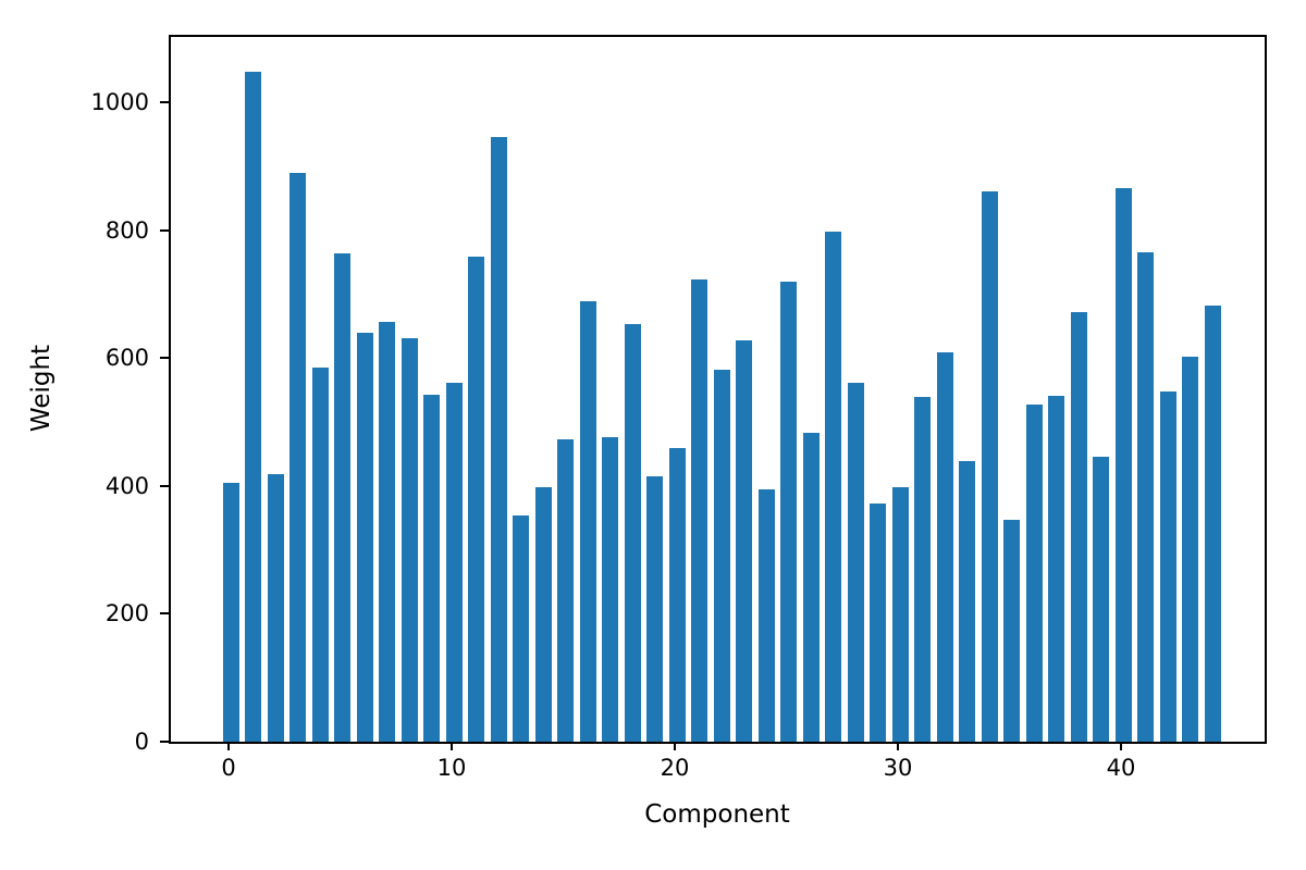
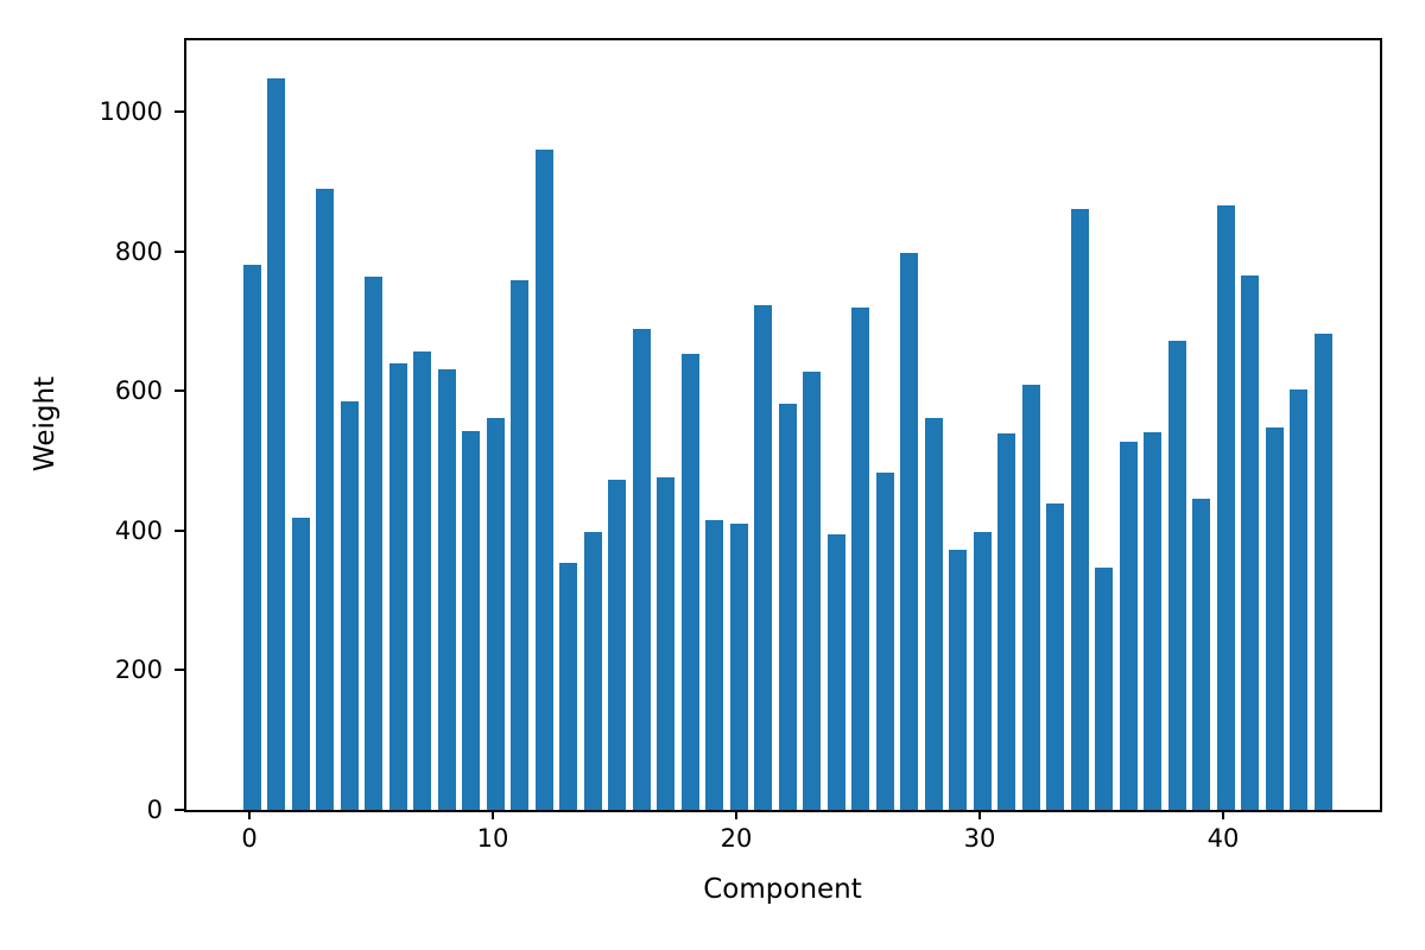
0: 400 -> 780
20: 460 -> 410
